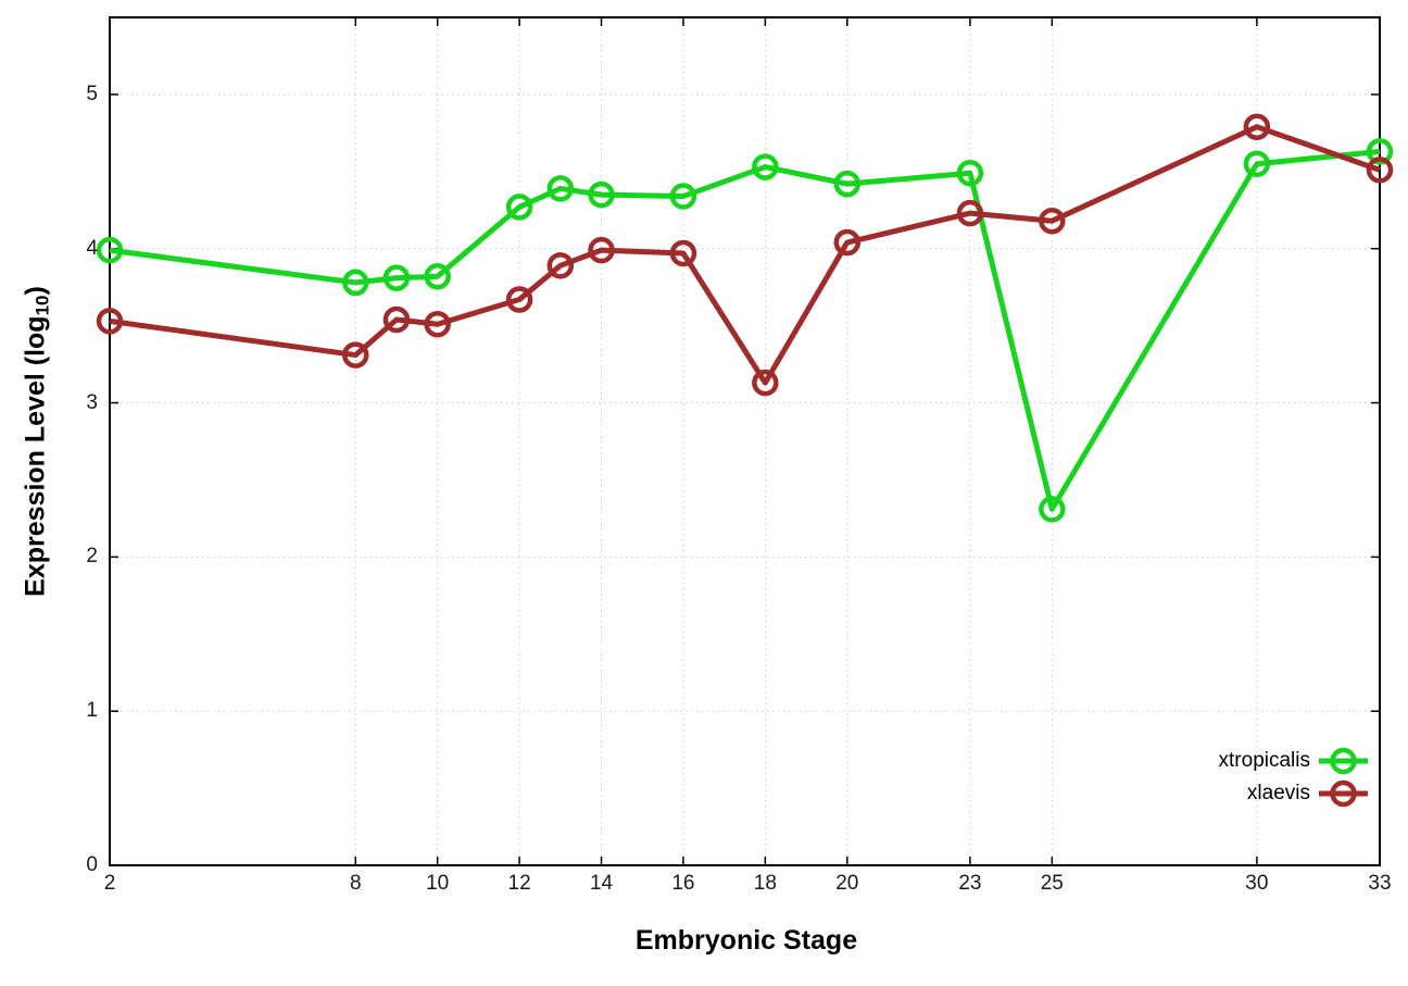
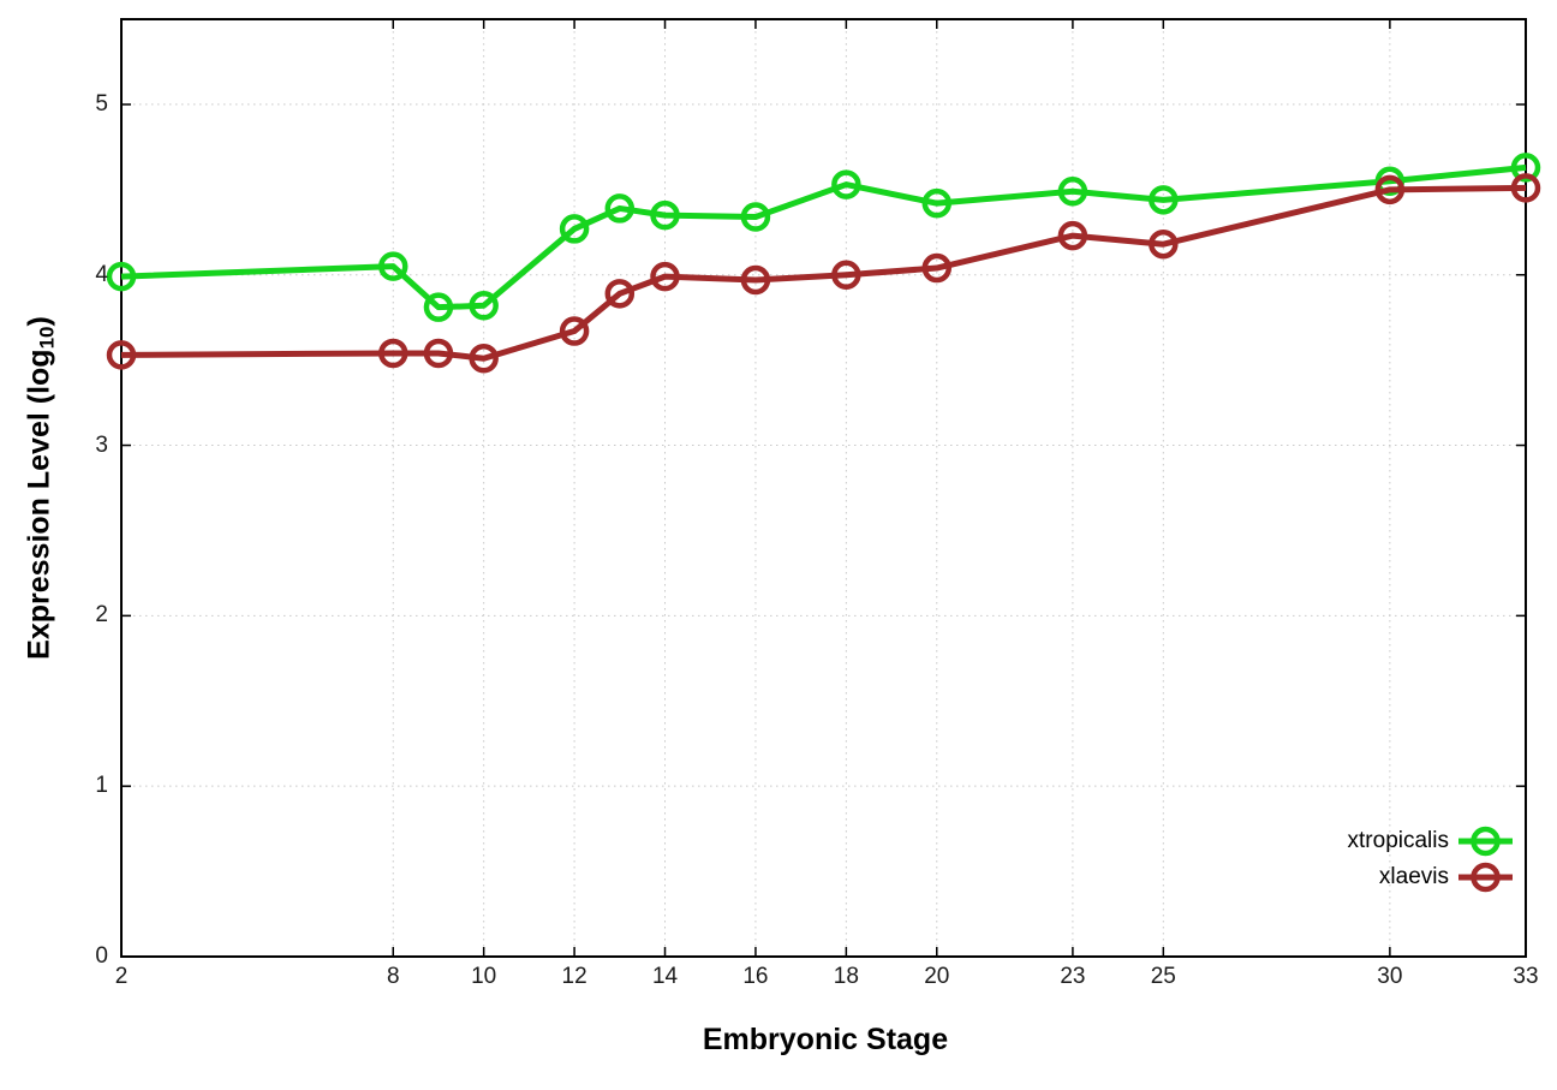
xtropicalis/8: 3.78 -> 4.05
xlaevis/8: 3.31 -> 3.54
xlaevis/18: 3.13 -> 4.00
xtropicalis/25: 2.31 -> 4.44
xlaevis/30: 4.79 -> 4.50
